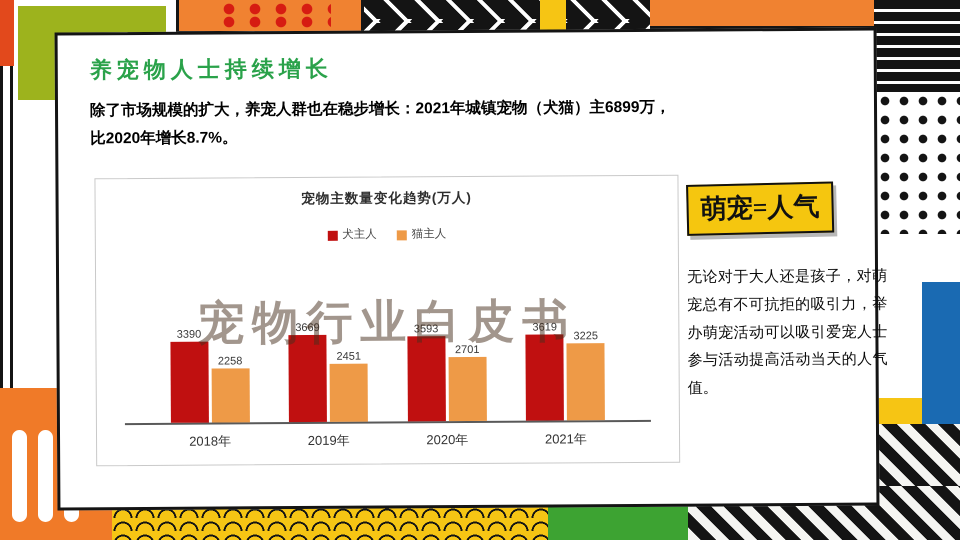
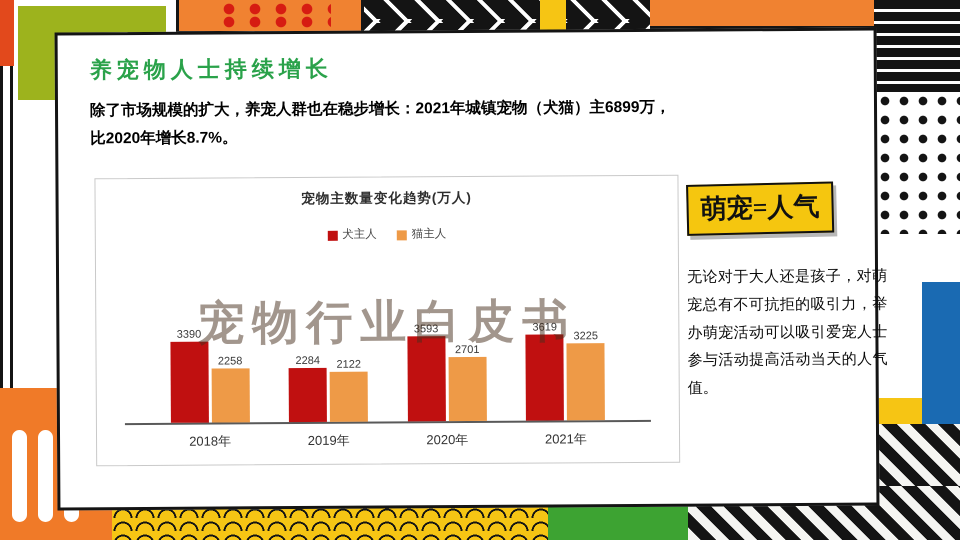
犬主人/2019年: 3669 -> 2284
猫主人/2019年: 2451 -> 2122
